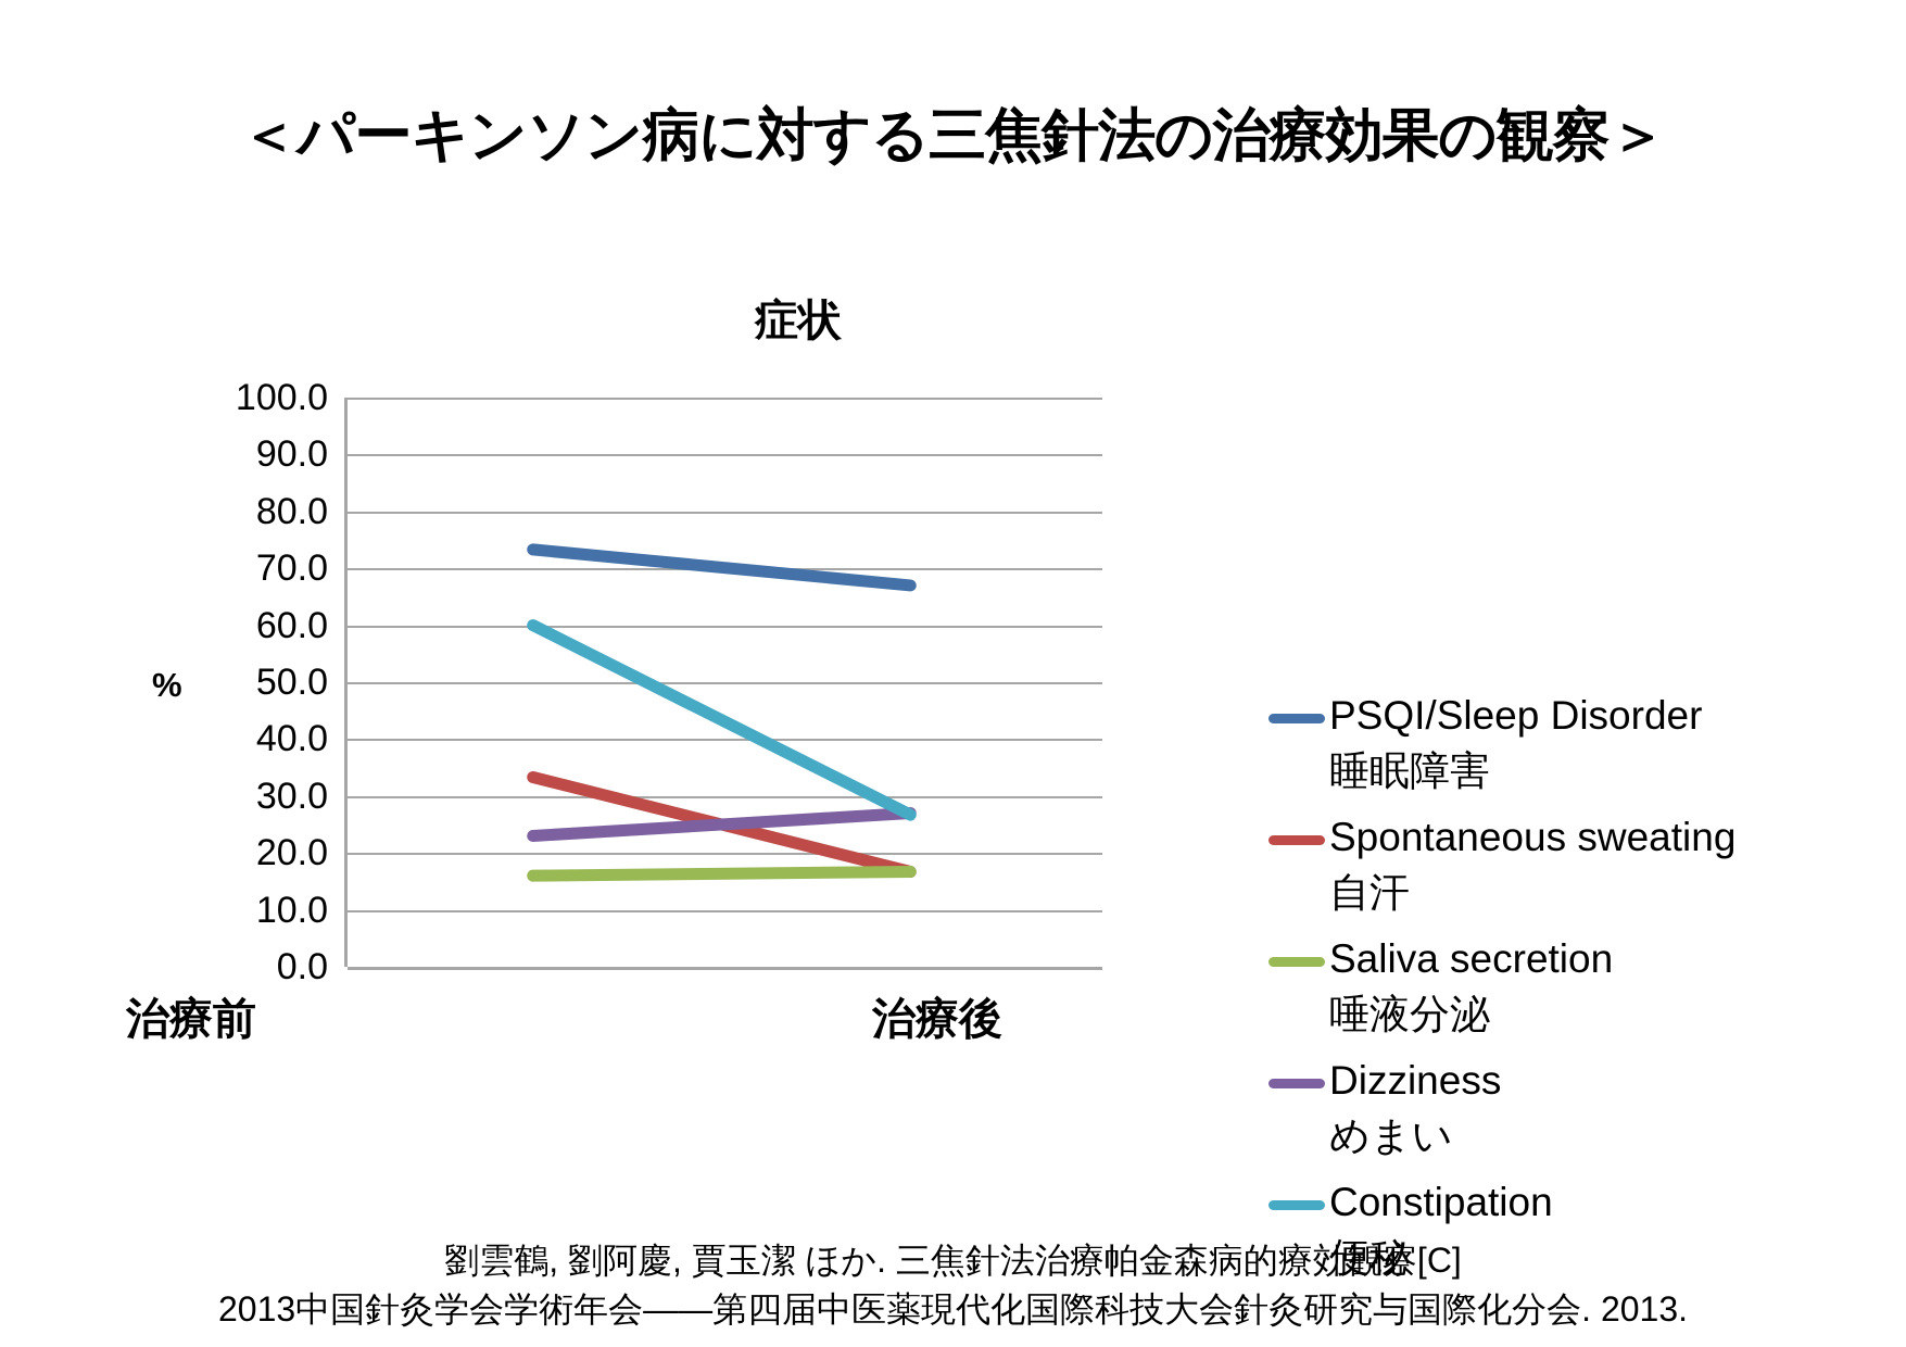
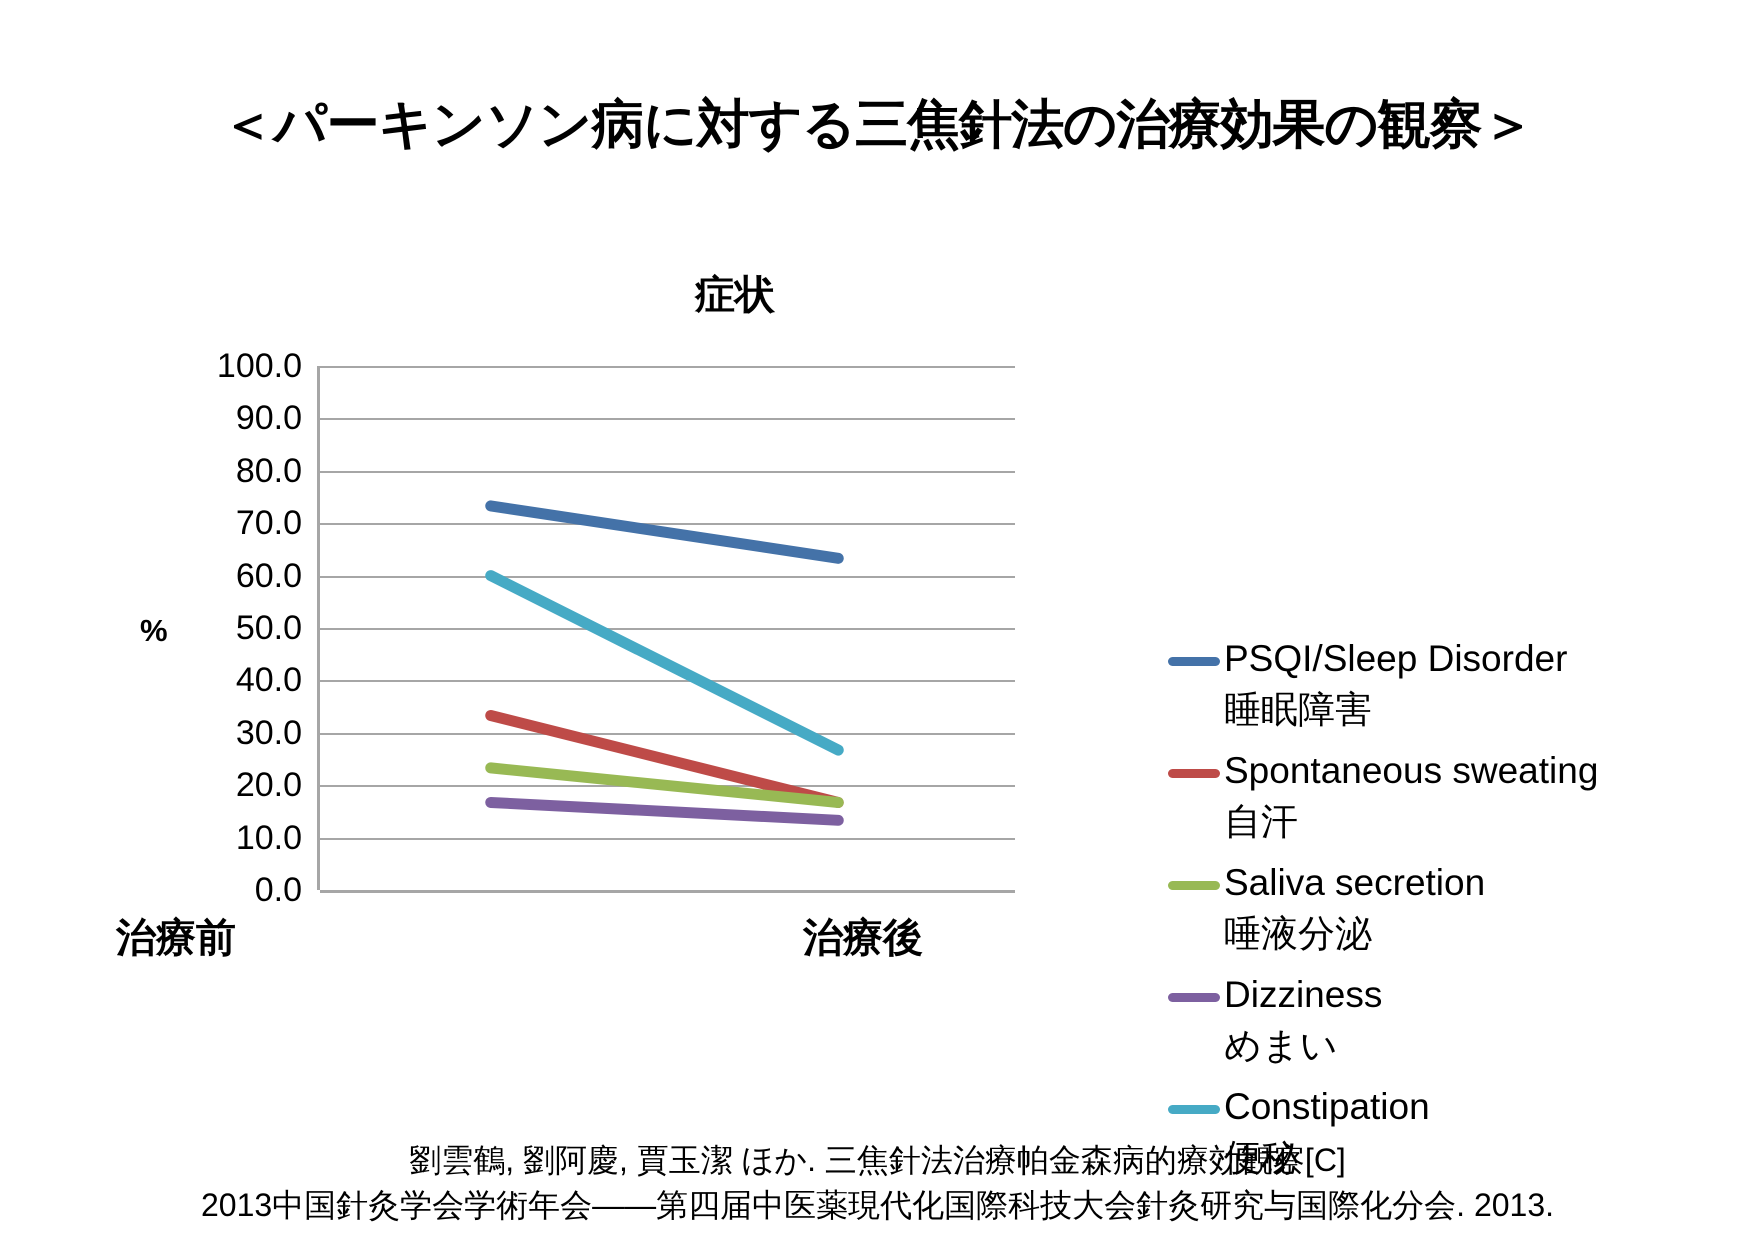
Saliva secretion/治療前: 16 -> 23
Dizziness/治療前: 23 -> 17
PSQI/Sleep Disorder/治療後: 67 -> 63
Dizziness/治療後: 27 -> 13
